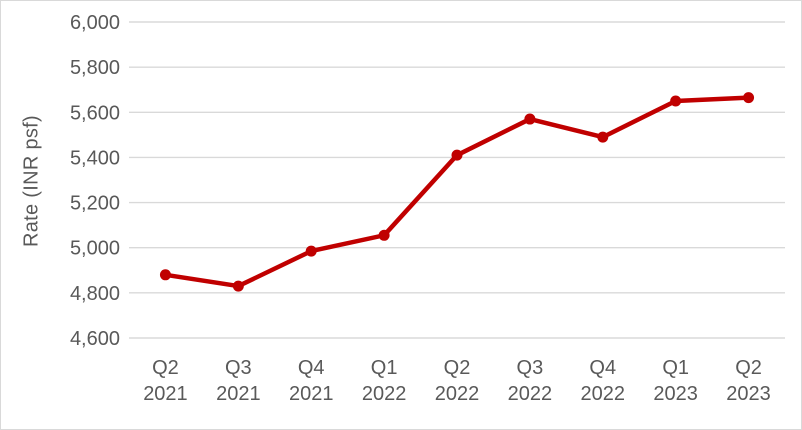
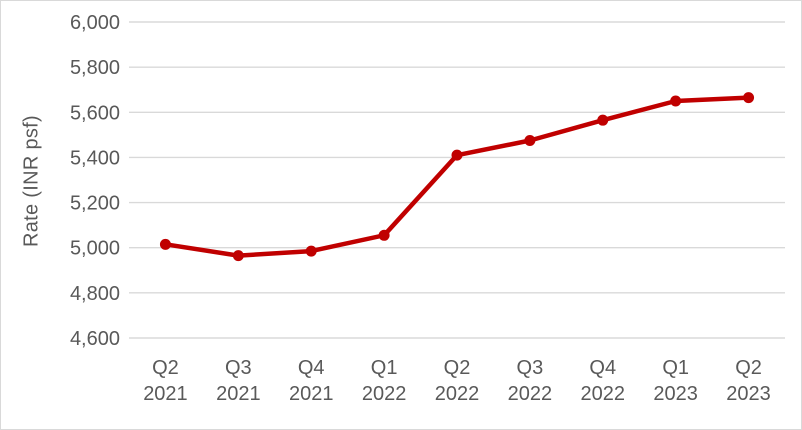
Q2 2021: 4880 -> 5020
Q3 2021: 4830 -> 4960
Q3 2022: 5570 -> 5480
Q4 2022: 5490 -> 5560
